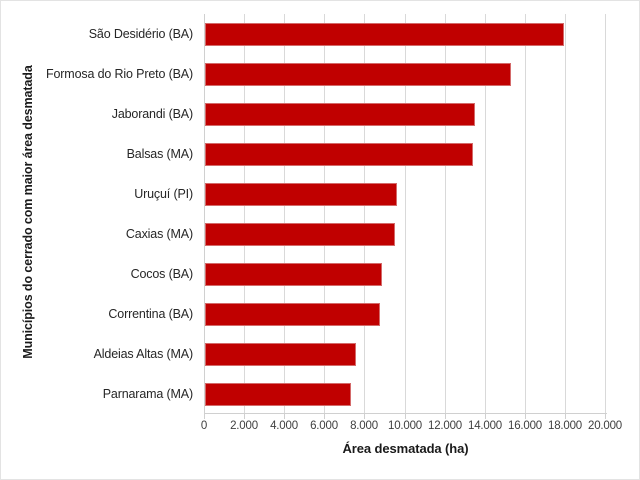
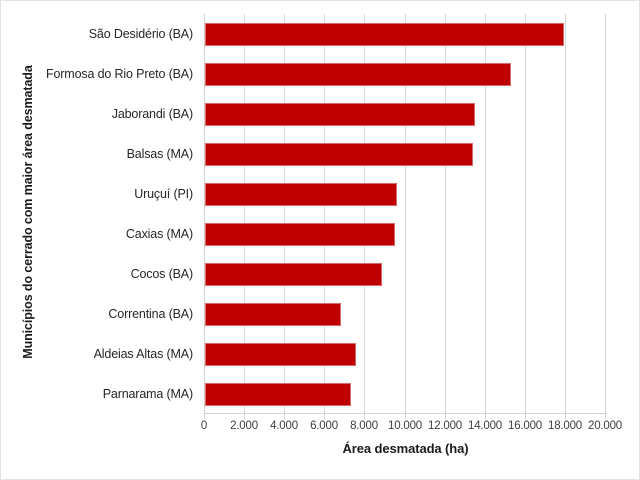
Correntina (BA): 8700 -> 6800
